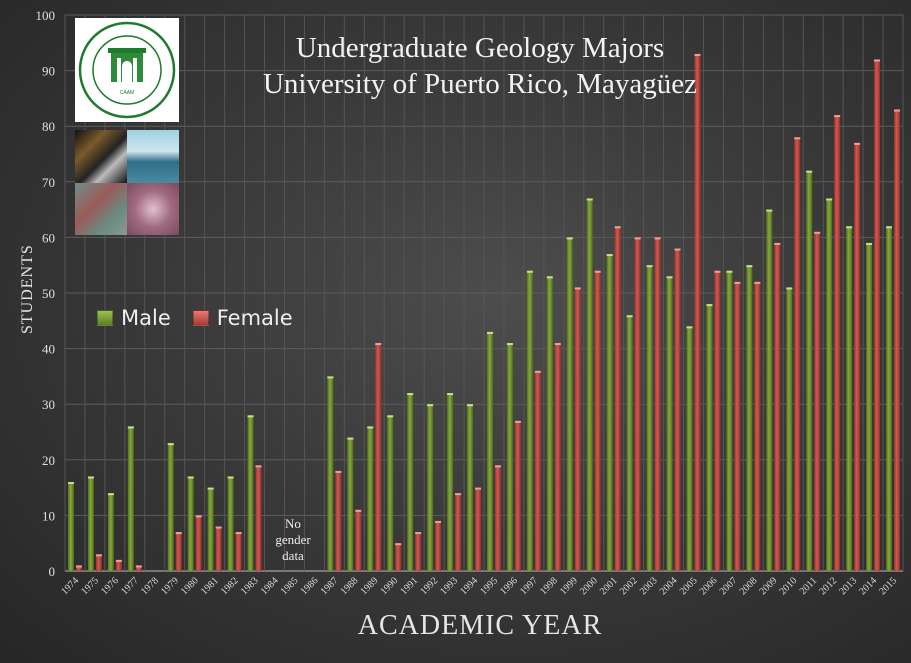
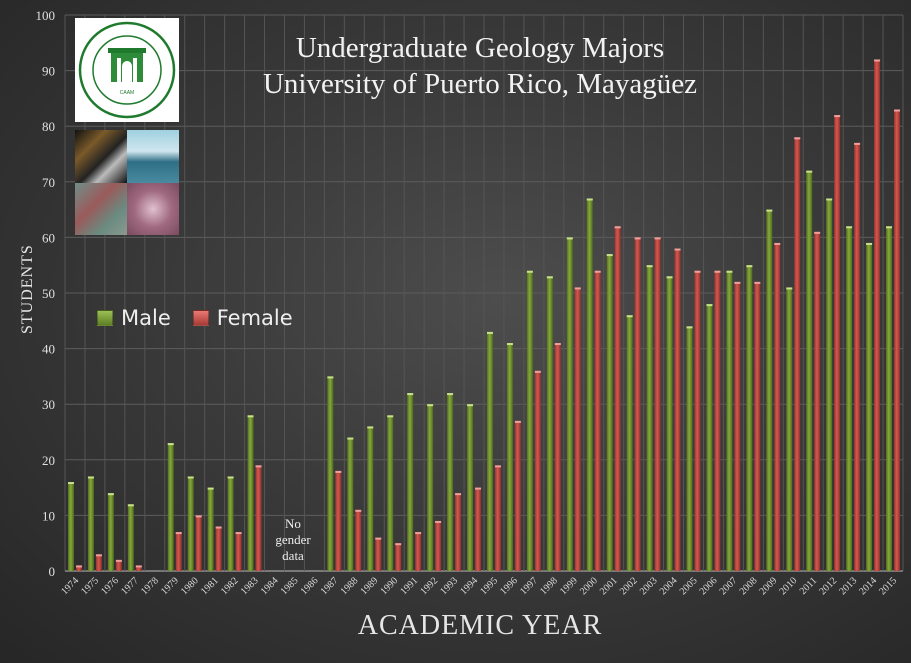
Male/1977: 26 -> 12
Female/1989: 41 -> 6
Female/2005: 93 -> 54
